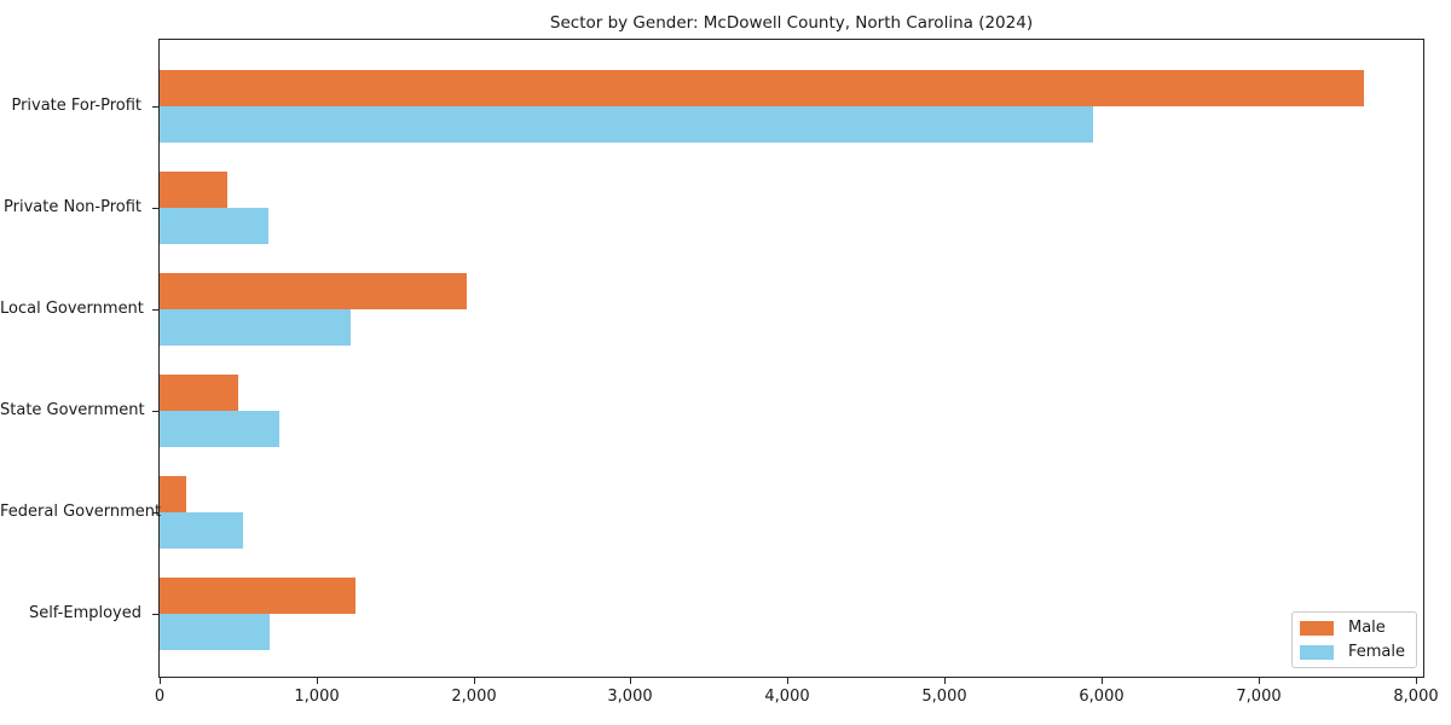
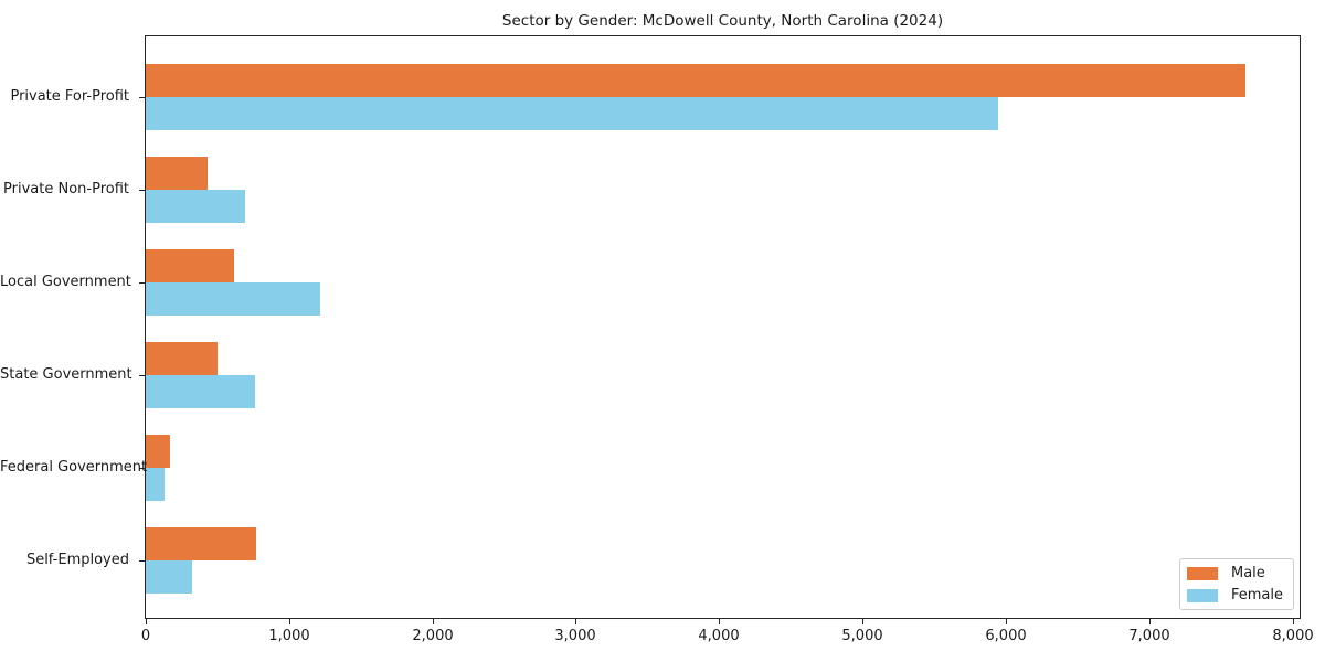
Male/Local Government: 1960 -> 620
Female/Federal Government: 530 -> 130
Male/Self-Employed: 1250 -> 770
Female/Self-Employed: 700 -> 320
